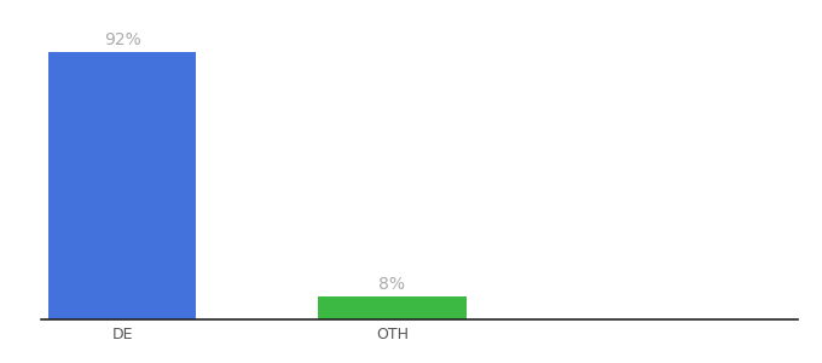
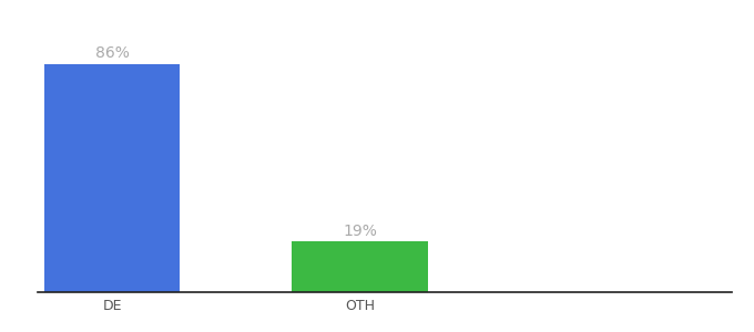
DE: 92% -> 86%
OTH: 8% -> 19%
